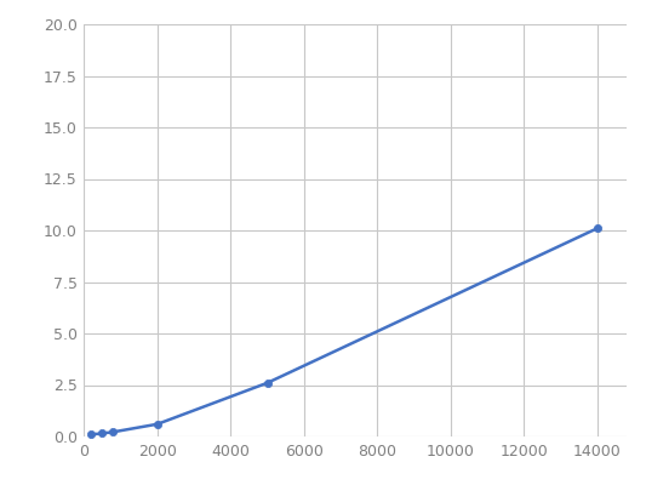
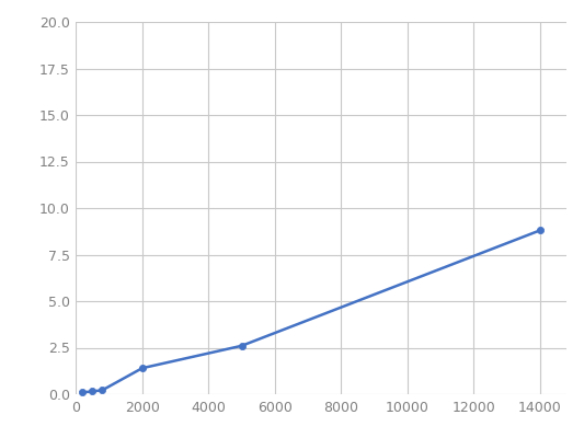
2000: 0.6 -> 1.4
14000: 10.1 -> 8.8
